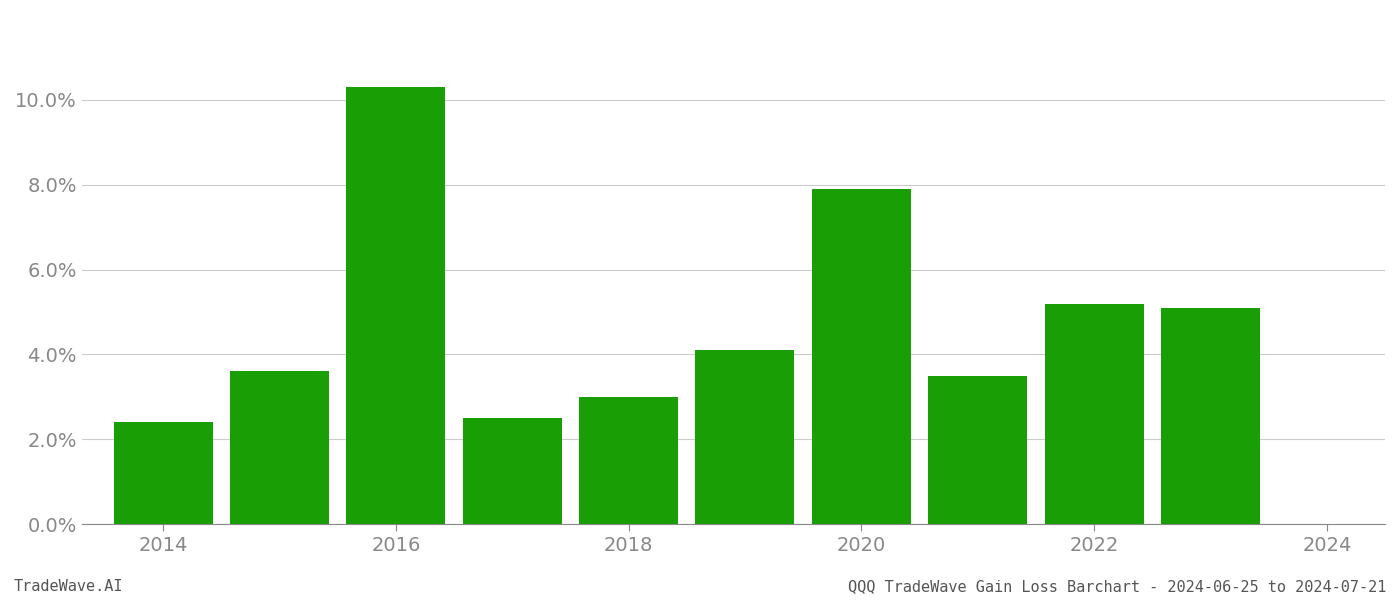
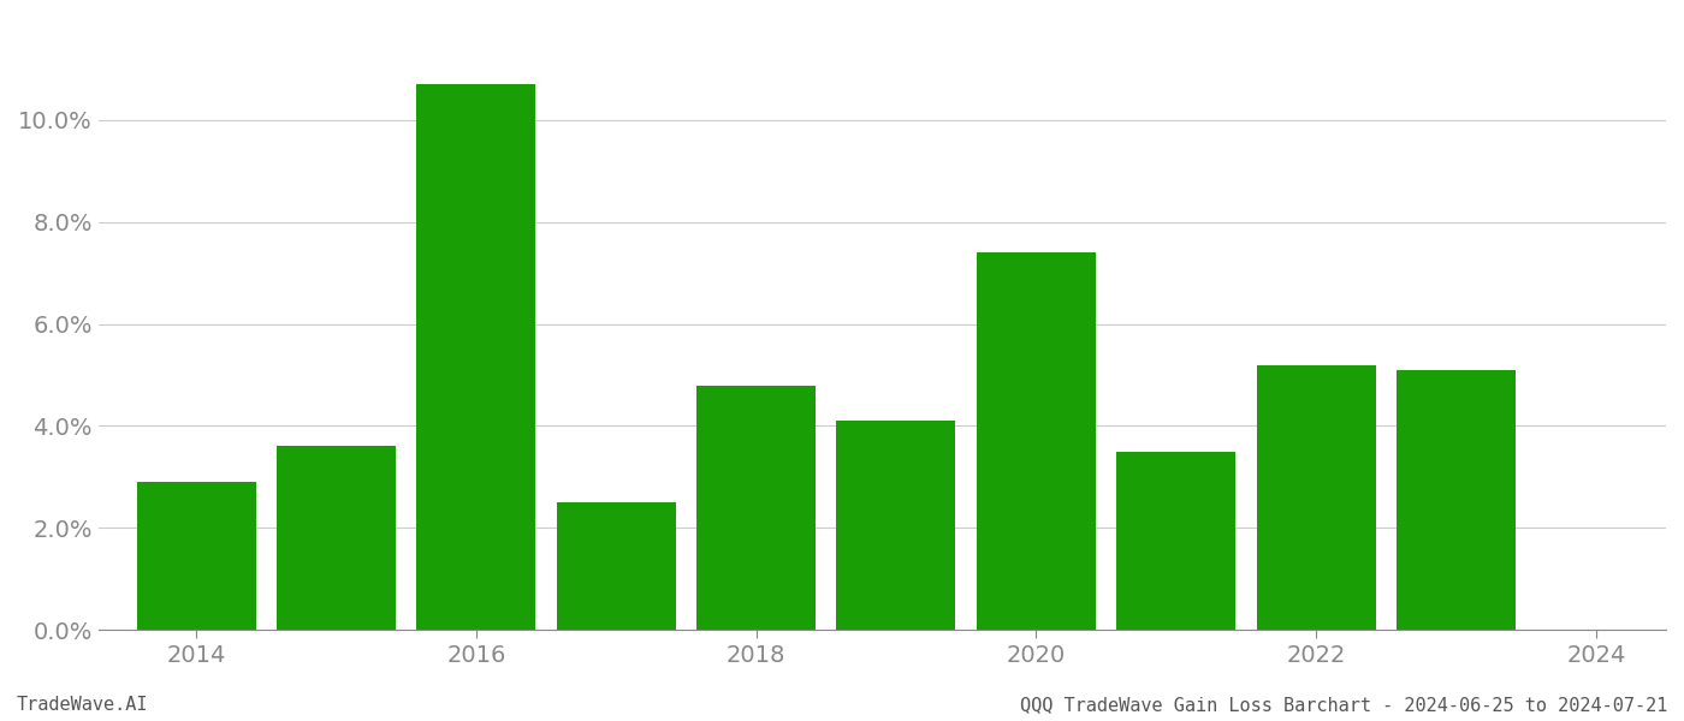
2014: 2.4% -> 2.9%
2016: 10.3% -> 10.7%
2018: 3.0% -> 4.8%
2020: 7.9% -> 7.4%
